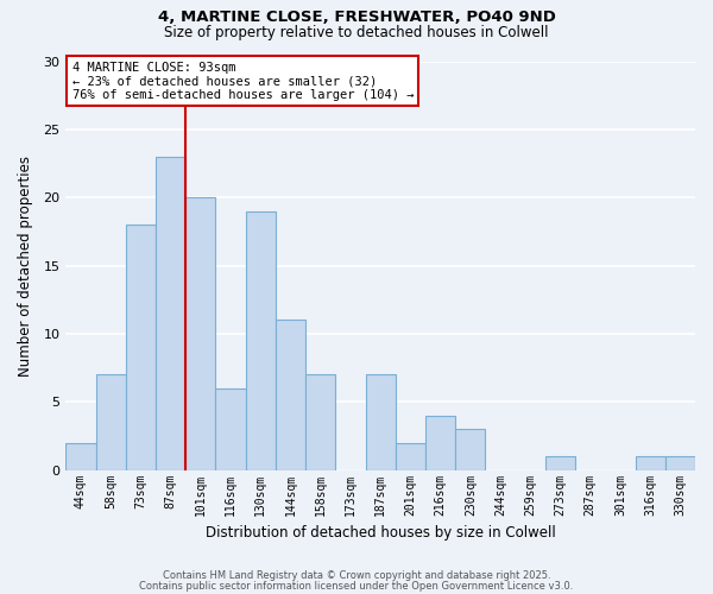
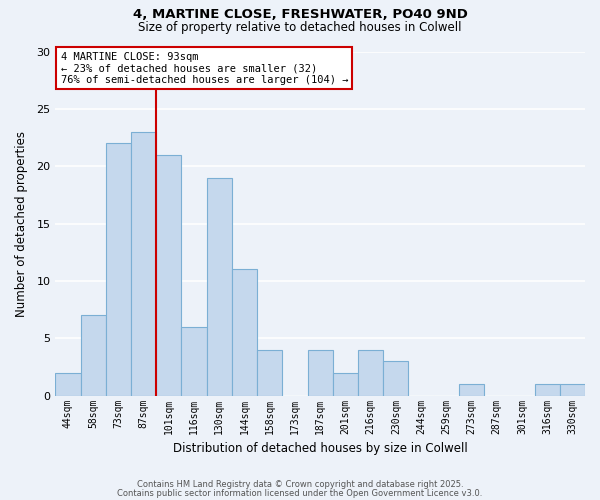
73sqm: 18 -> 22
101sqm: 20 -> 21
158sqm: 7 -> 4
187sqm: 7 -> 4
